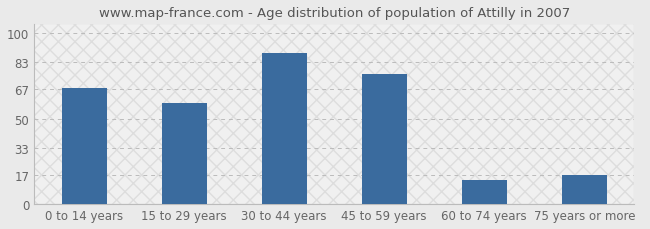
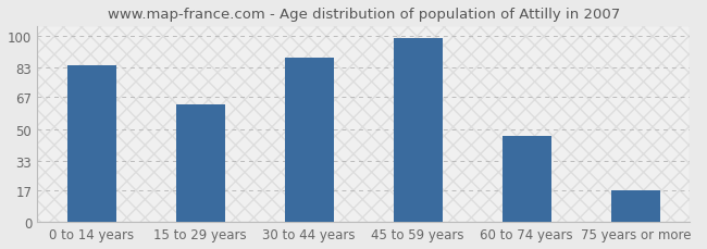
0 to 14 years: 68 -> 84
15 to 29 years: 59 -> 63
45 to 59 years: 76 -> 99
60 to 74 years: 14 -> 46
